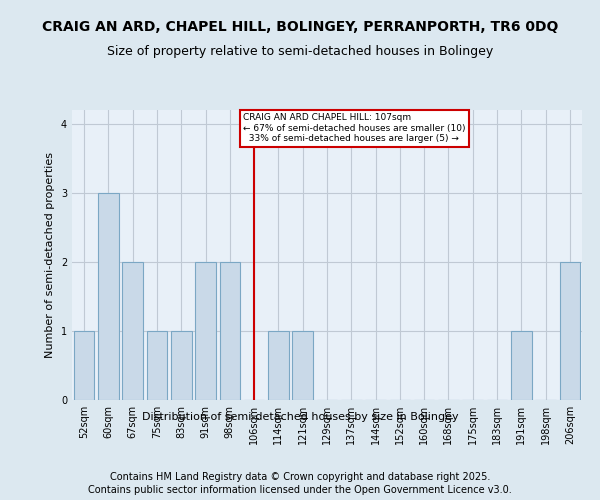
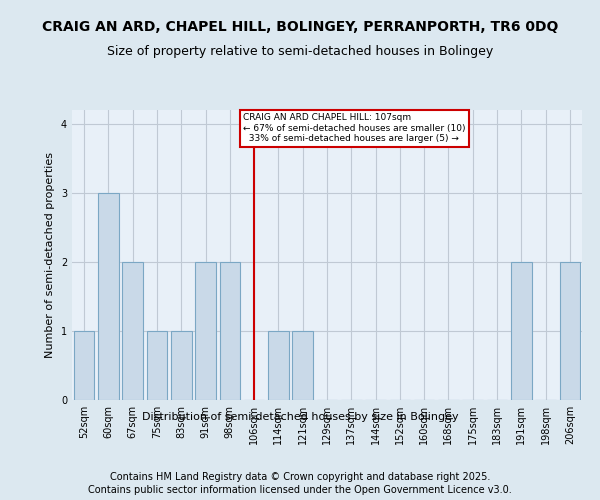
191sqm: 1 -> 2
